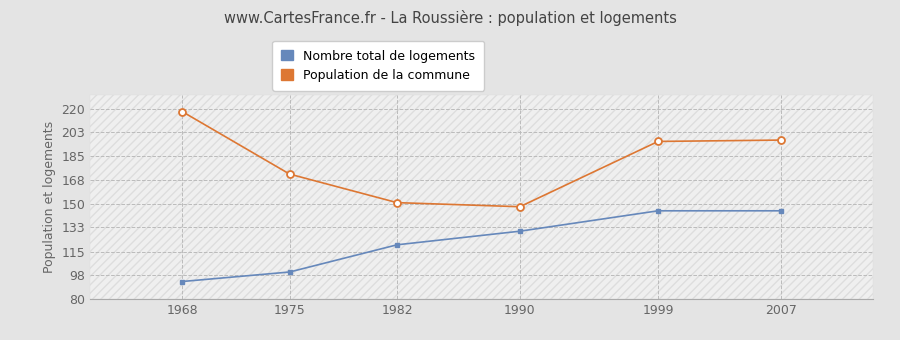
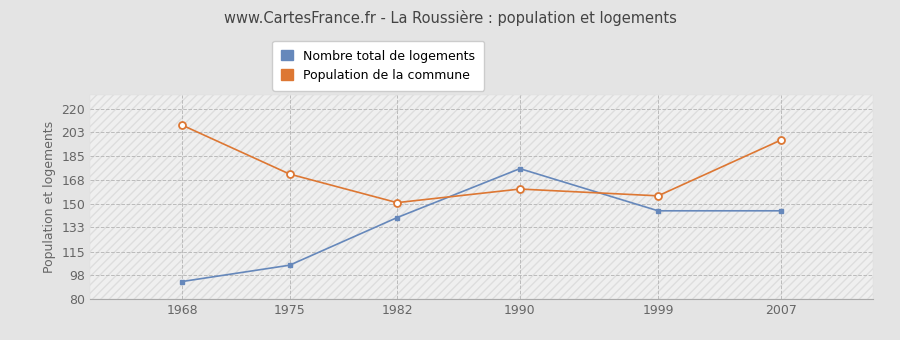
Population de la commune/1968: 218 -> 208
Nombre total de logements/1975: 100 -> 105
Nombre total de logements/1982: 120 -> 140
Nombre total de logements/1990: 130 -> 176
Population de la commune/1990: 148 -> 161
Population de la commune/1999: 196 -> 156
